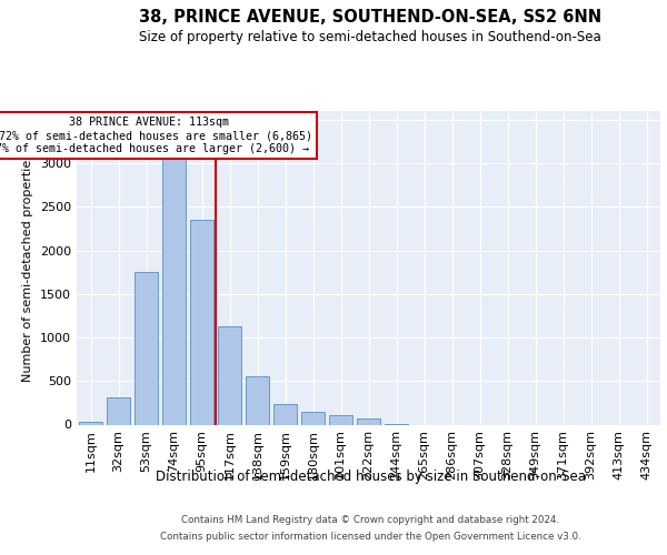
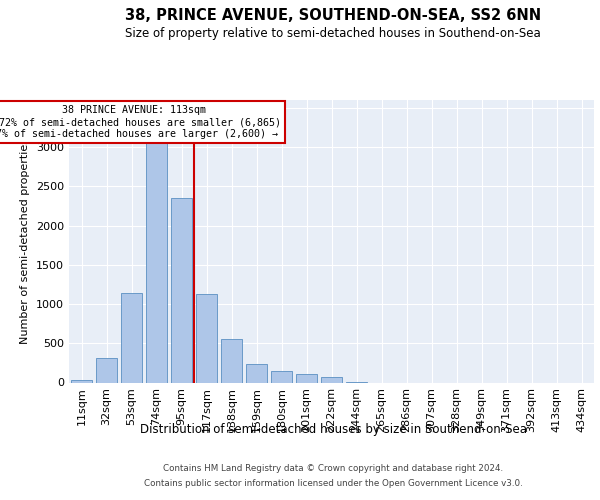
53sqm: 1750 -> 1140
